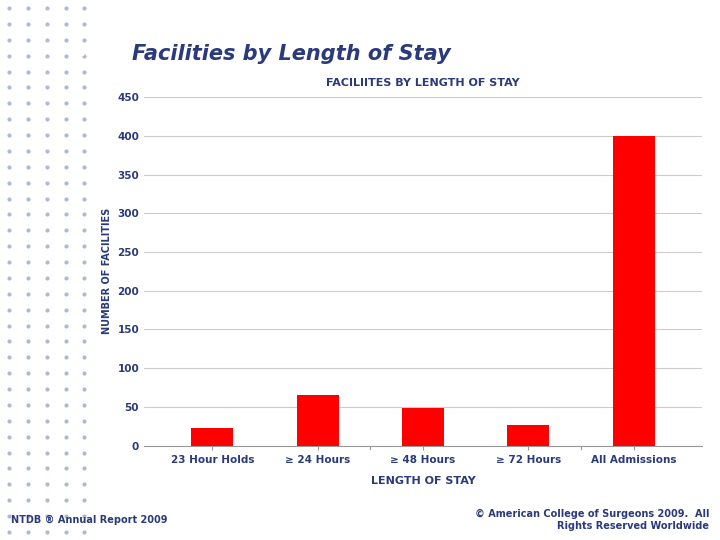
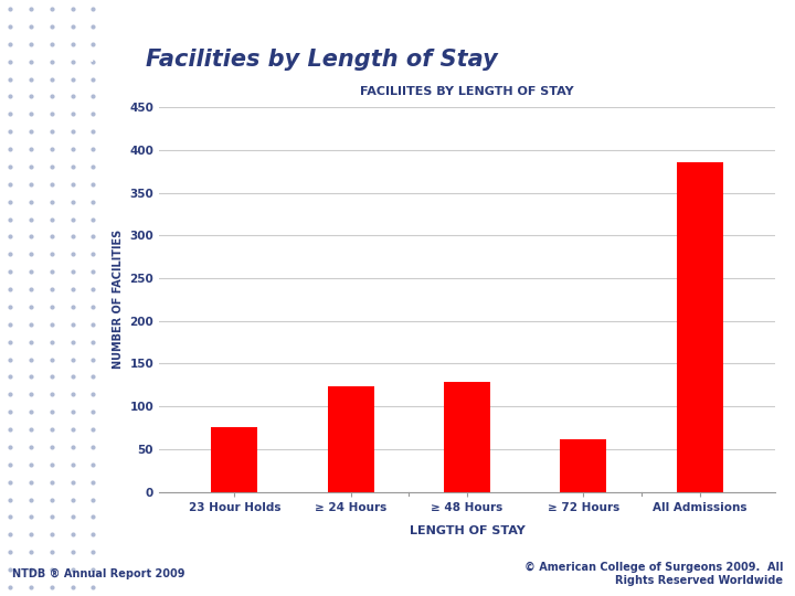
23 Hour Holds: 22 -> 76
≥ 24 Hours: 65 -> 124
≥ 48 Hours: 48 -> 128
≥ 72 Hours: 27 -> 62
All Admissions: 400 -> 386
